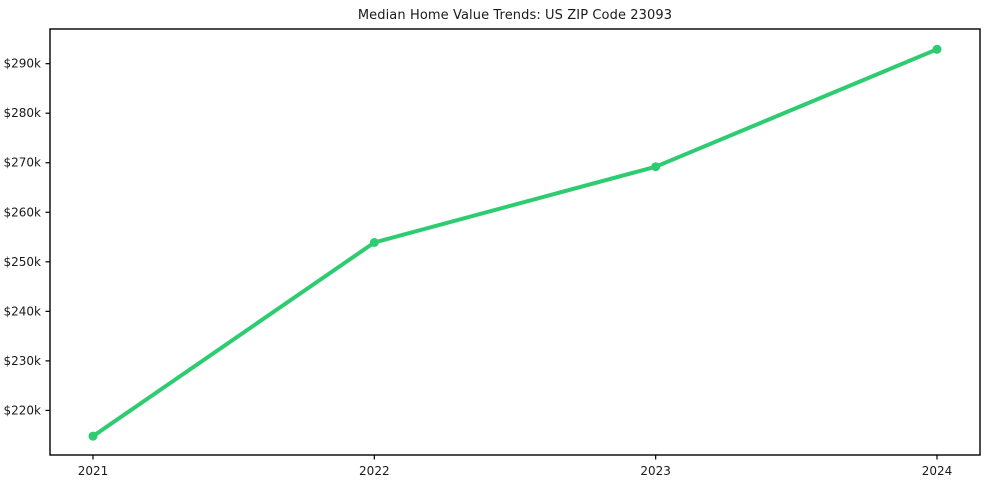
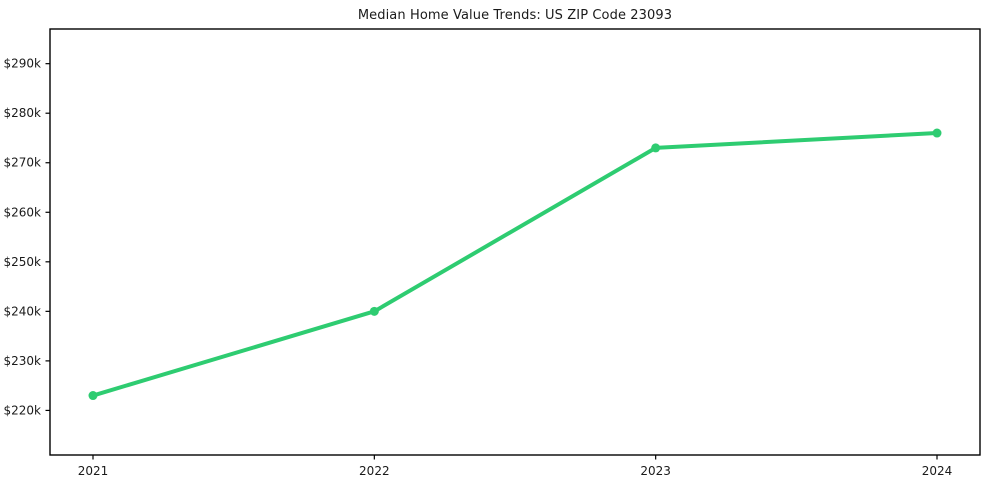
2021: $215k -> $223k
2022: $254k -> $240k
2023: $269k -> $273k
2024: $293k -> $276k
